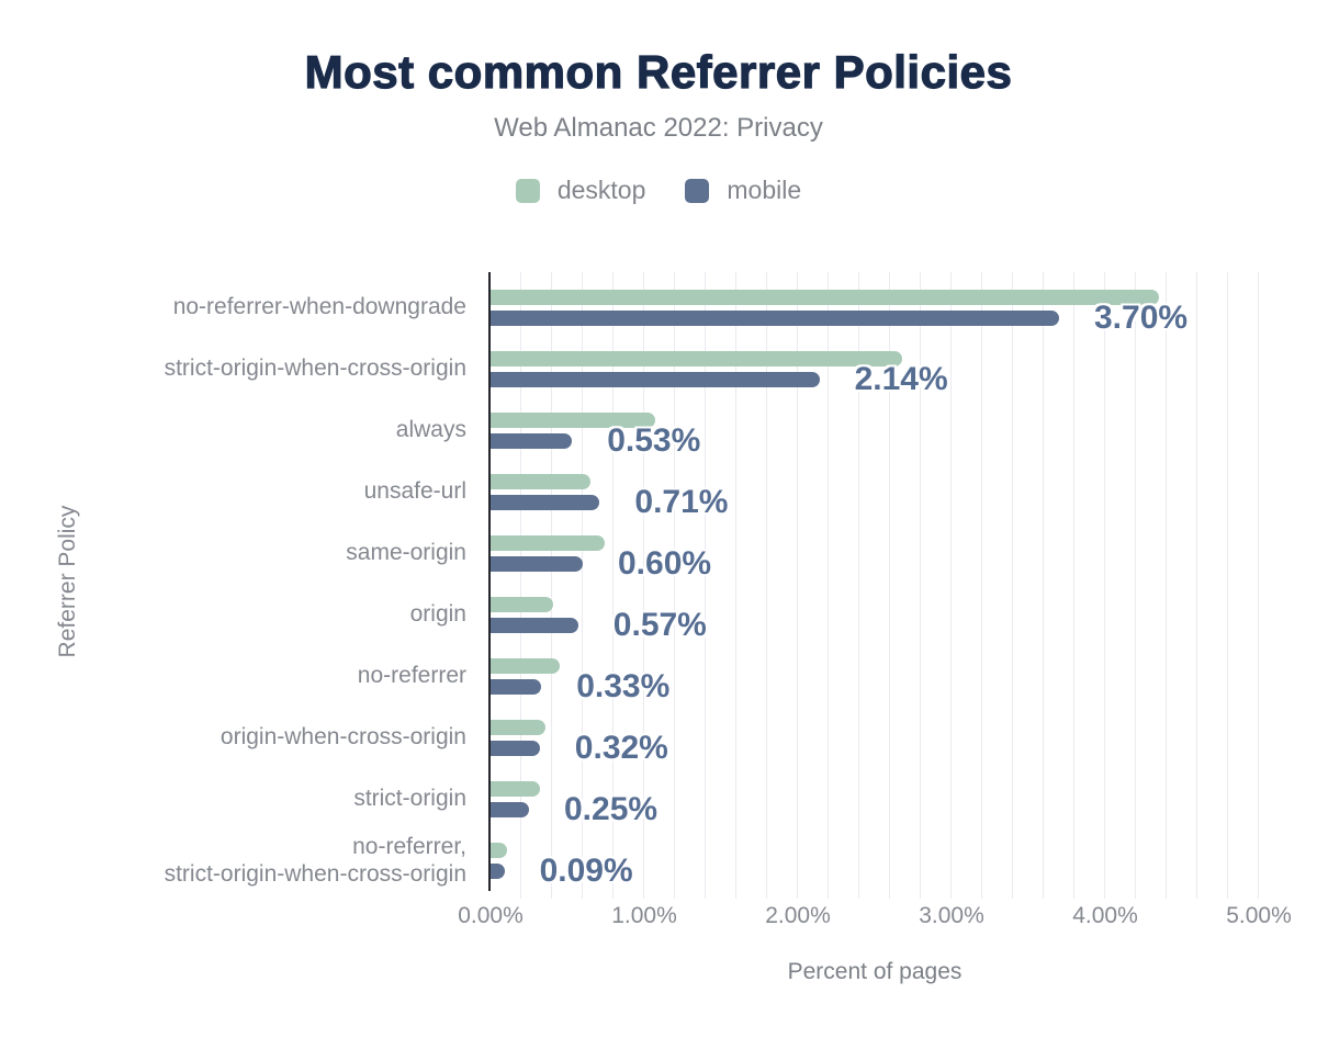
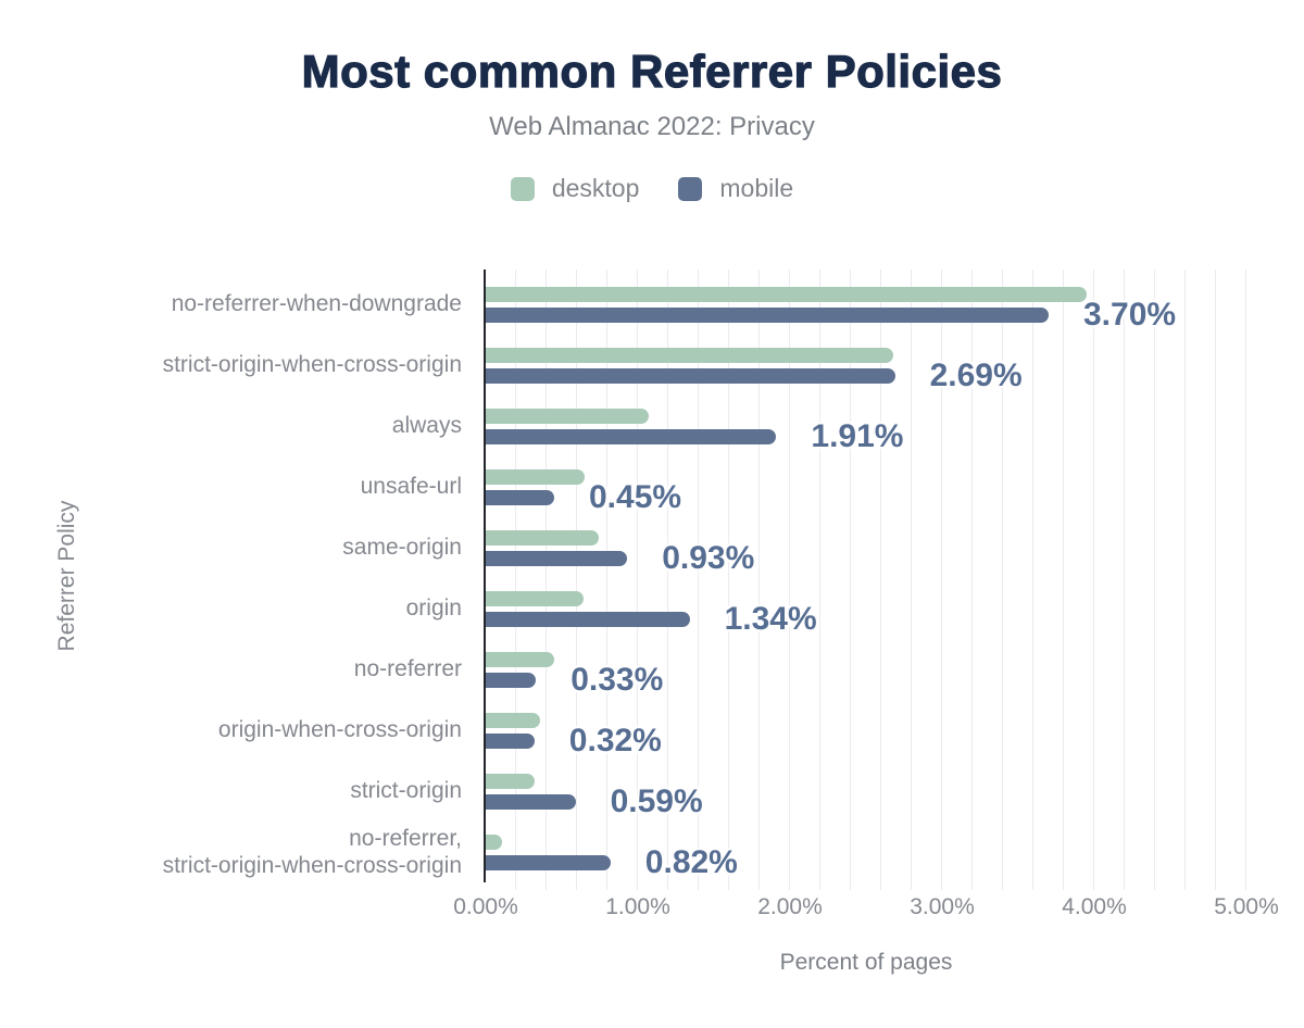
desktop/no-referrer-when-downgrade: 4.35% -> 3.95%
mobile/strict-origin-when-cross-origin: 2.14% -> 2.69%
mobile/always: 0.53% -> 1.91%
mobile/unsafe-url: 0.71% -> 0.45%
mobile/same-origin: 0.60% -> 0.93%
desktop/origin: 0.41% -> 0.64%
mobile/origin: 0.57% -> 1.34%
mobile/strict-origin: 0.25% -> 0.59%
mobile/no-referrer, strict-origin-when-cross-origin: 0.09% -> 0.82%
